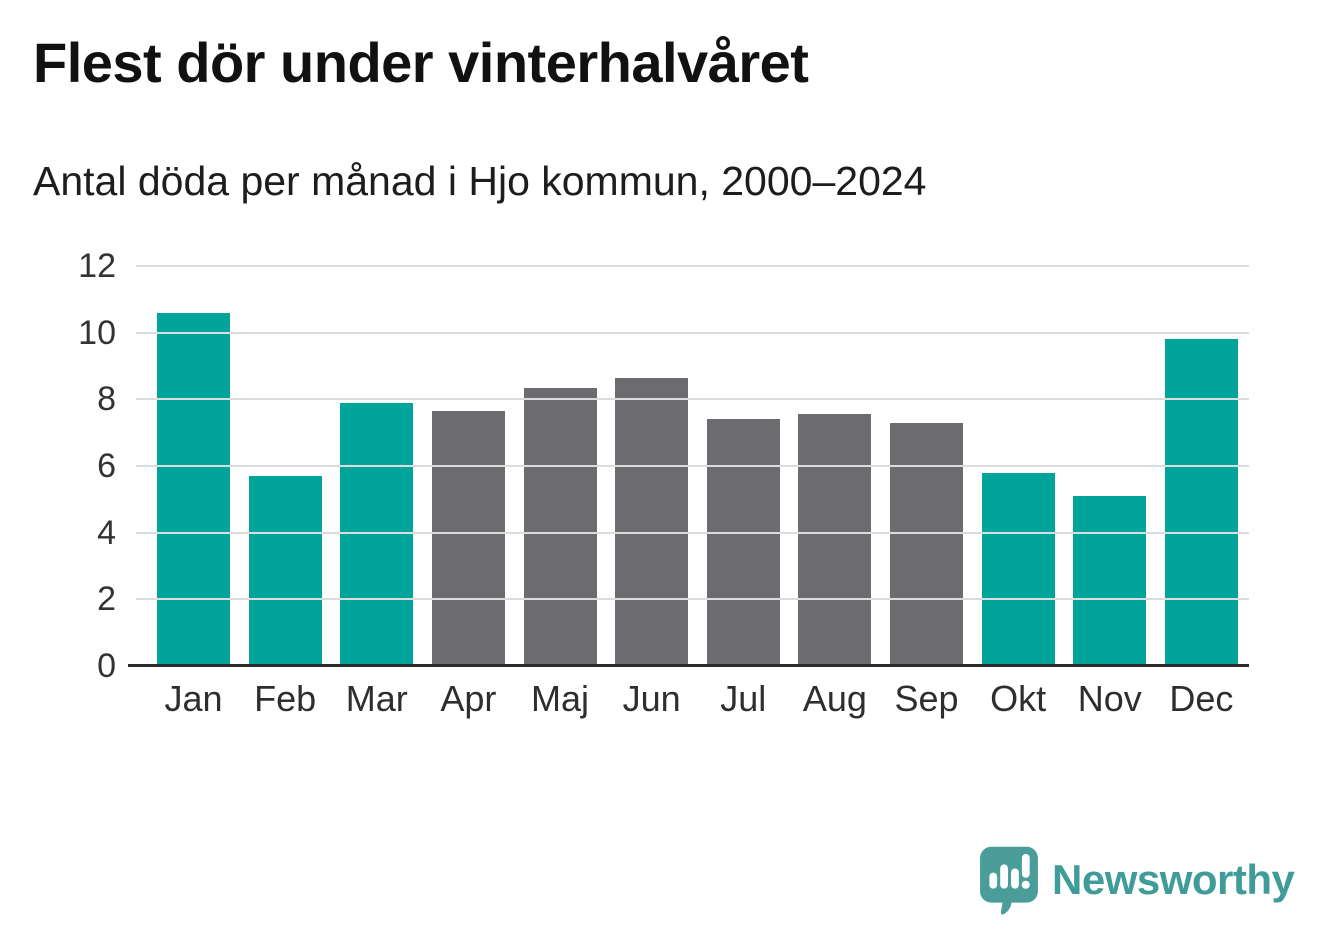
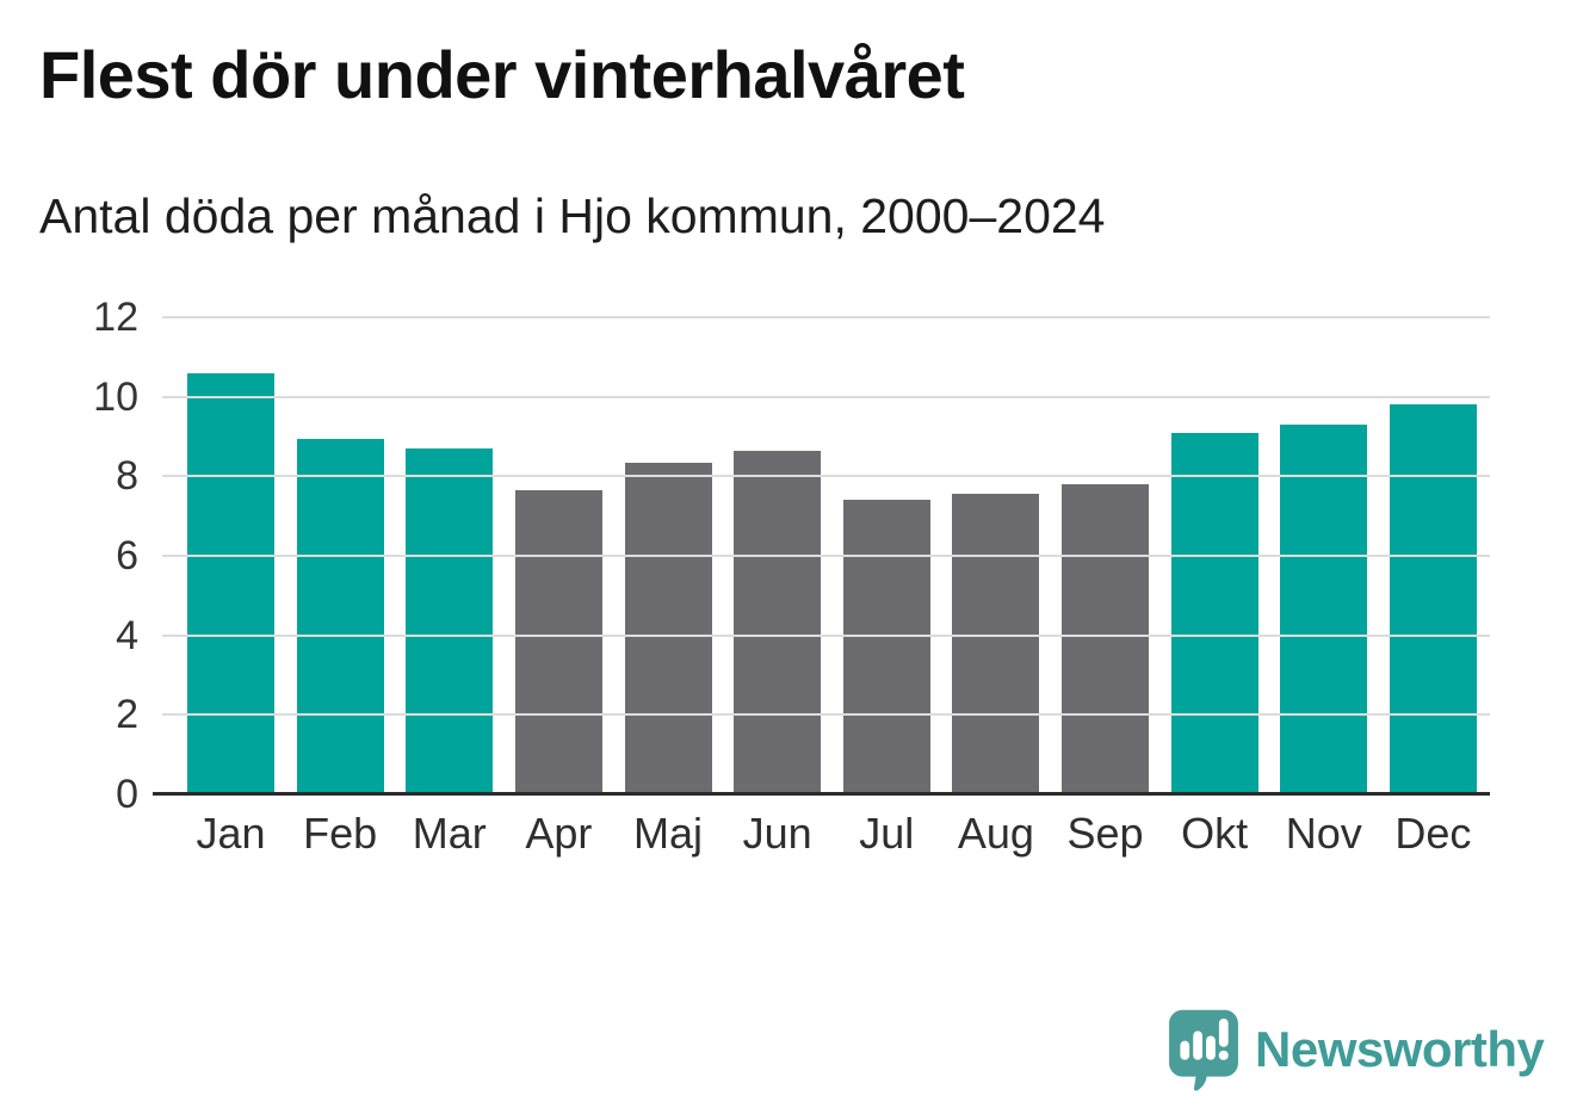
Feb: 5.7 -> 8.9
Mar: 7.9 -> 8.7
Sep: 7.3 -> 7.8
Okt: 5.8 -> 9.1
Nov: 5.1 -> 9.3
